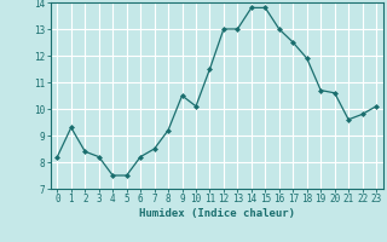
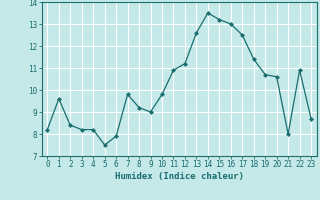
1: 9.3 -> 9.6
4: 7.5 -> 8.2
6: 8.2 -> 7.9
7: 8.5 -> 9.8
9: 10.5 -> 9.0
10: 10.1 -> 9.8
11: 11.5 -> 10.9
12: 13.0 -> 11.2
13: 13.0 -> 12.6
14: 13.8 -> 13.5
15: 13.8 -> 13.2
18: 11.9 -> 11.4
21: 9.6 -> 8.0
22: 9.8 -> 10.9
23: 10.1 -> 8.7
